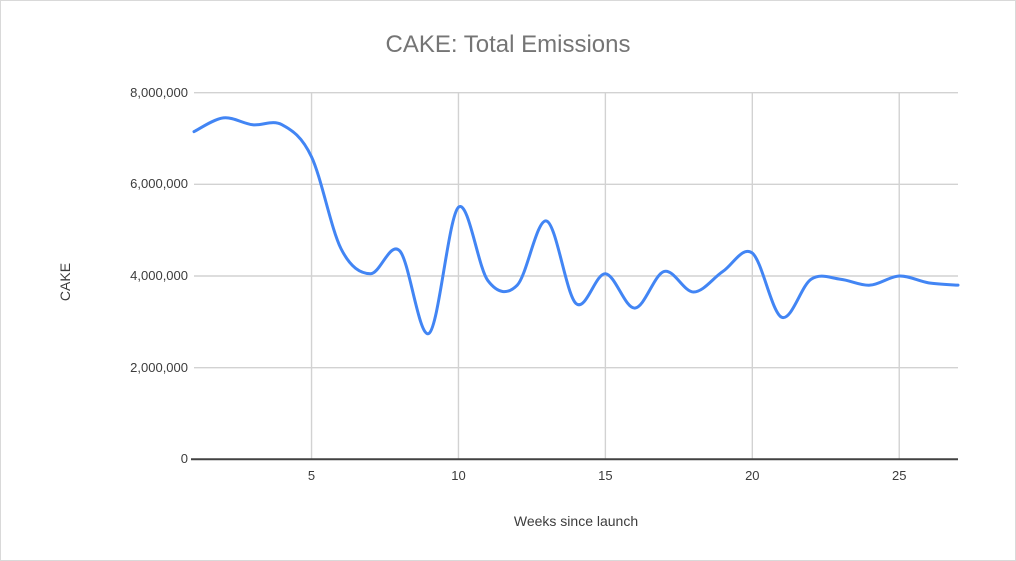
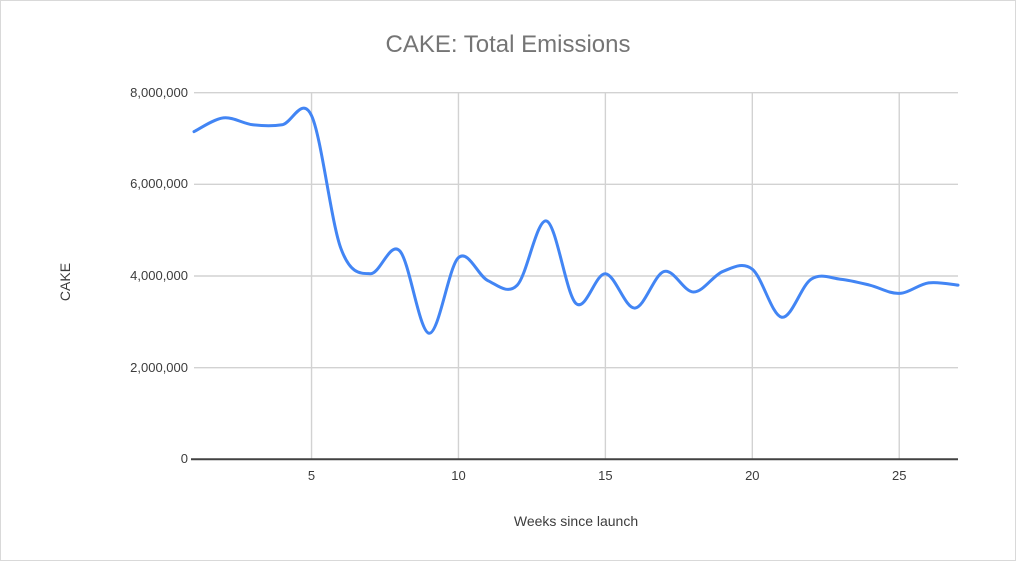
5: 6600000 -> 7500000
10: 5500000 -> 4400000
20: 4500000 -> 4200000
25: 4000000 -> 3600000
